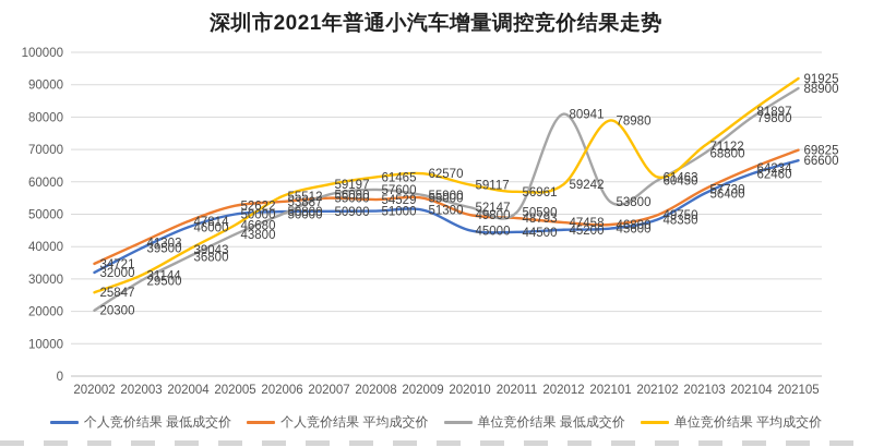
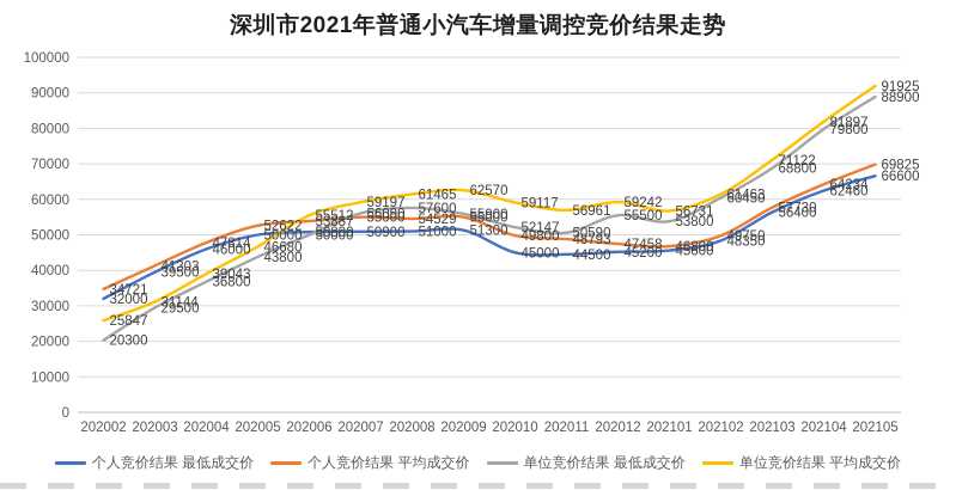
单位竞价结果 最低成交价/202012: 80941 -> 55500
单位竞价结果 平均成交价/202101: 78980 -> 56731
